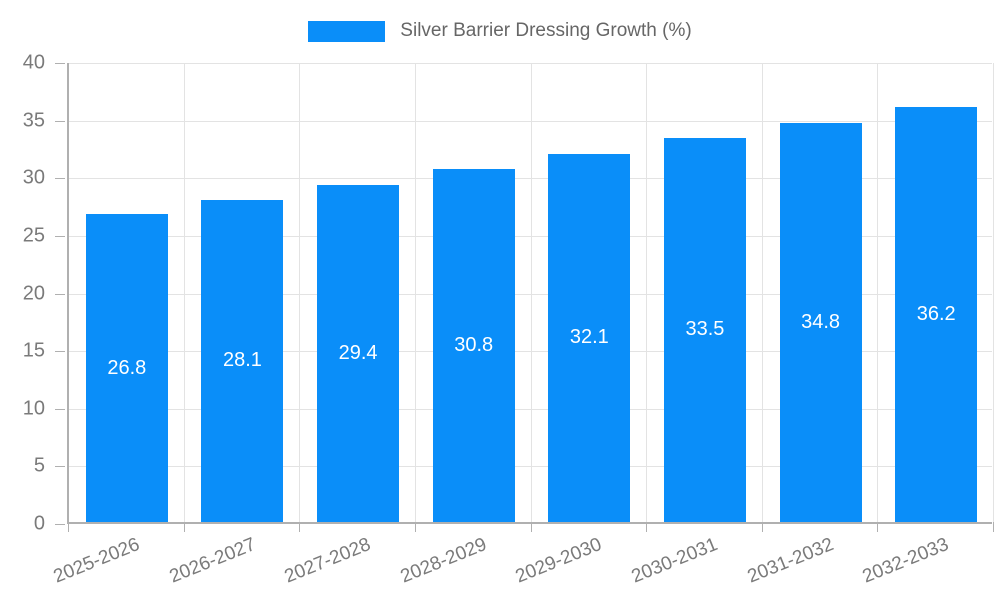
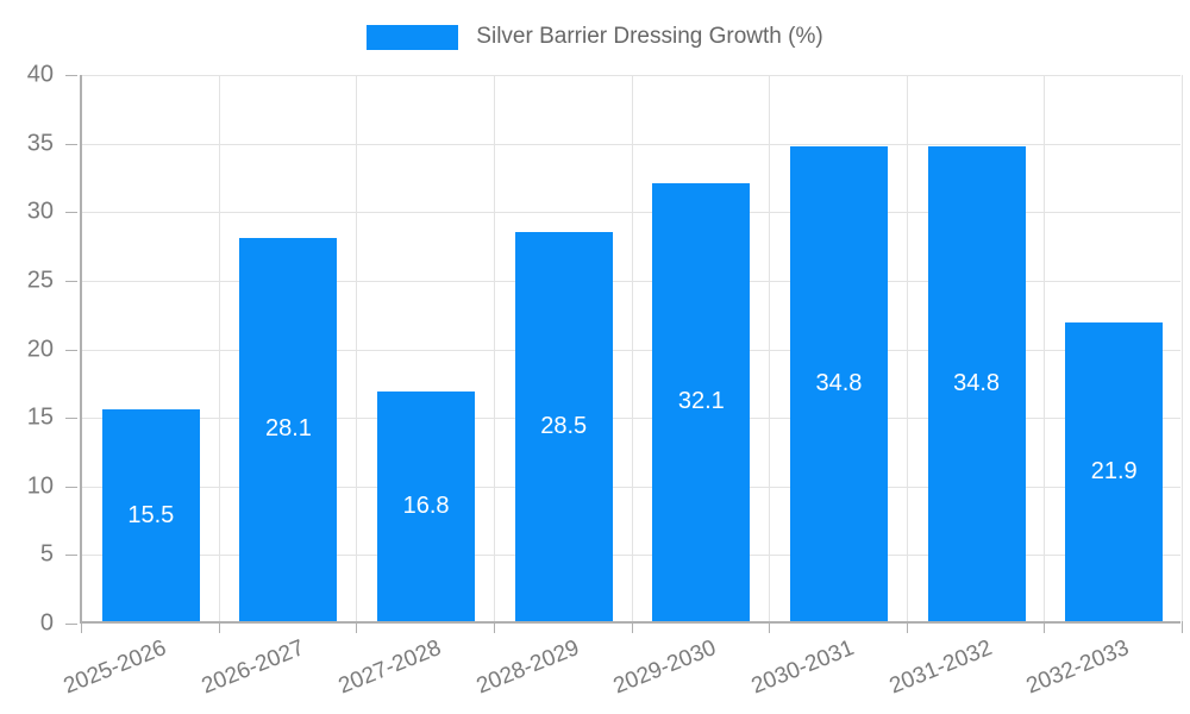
2025-2026: 26.8 -> 15.5
2027-2028: 29.4 -> 16.8
2028-2029: 30.8 -> 28.5
2030-2031: 33.5 -> 34.8
2032-2033: 36.2 -> 21.9
